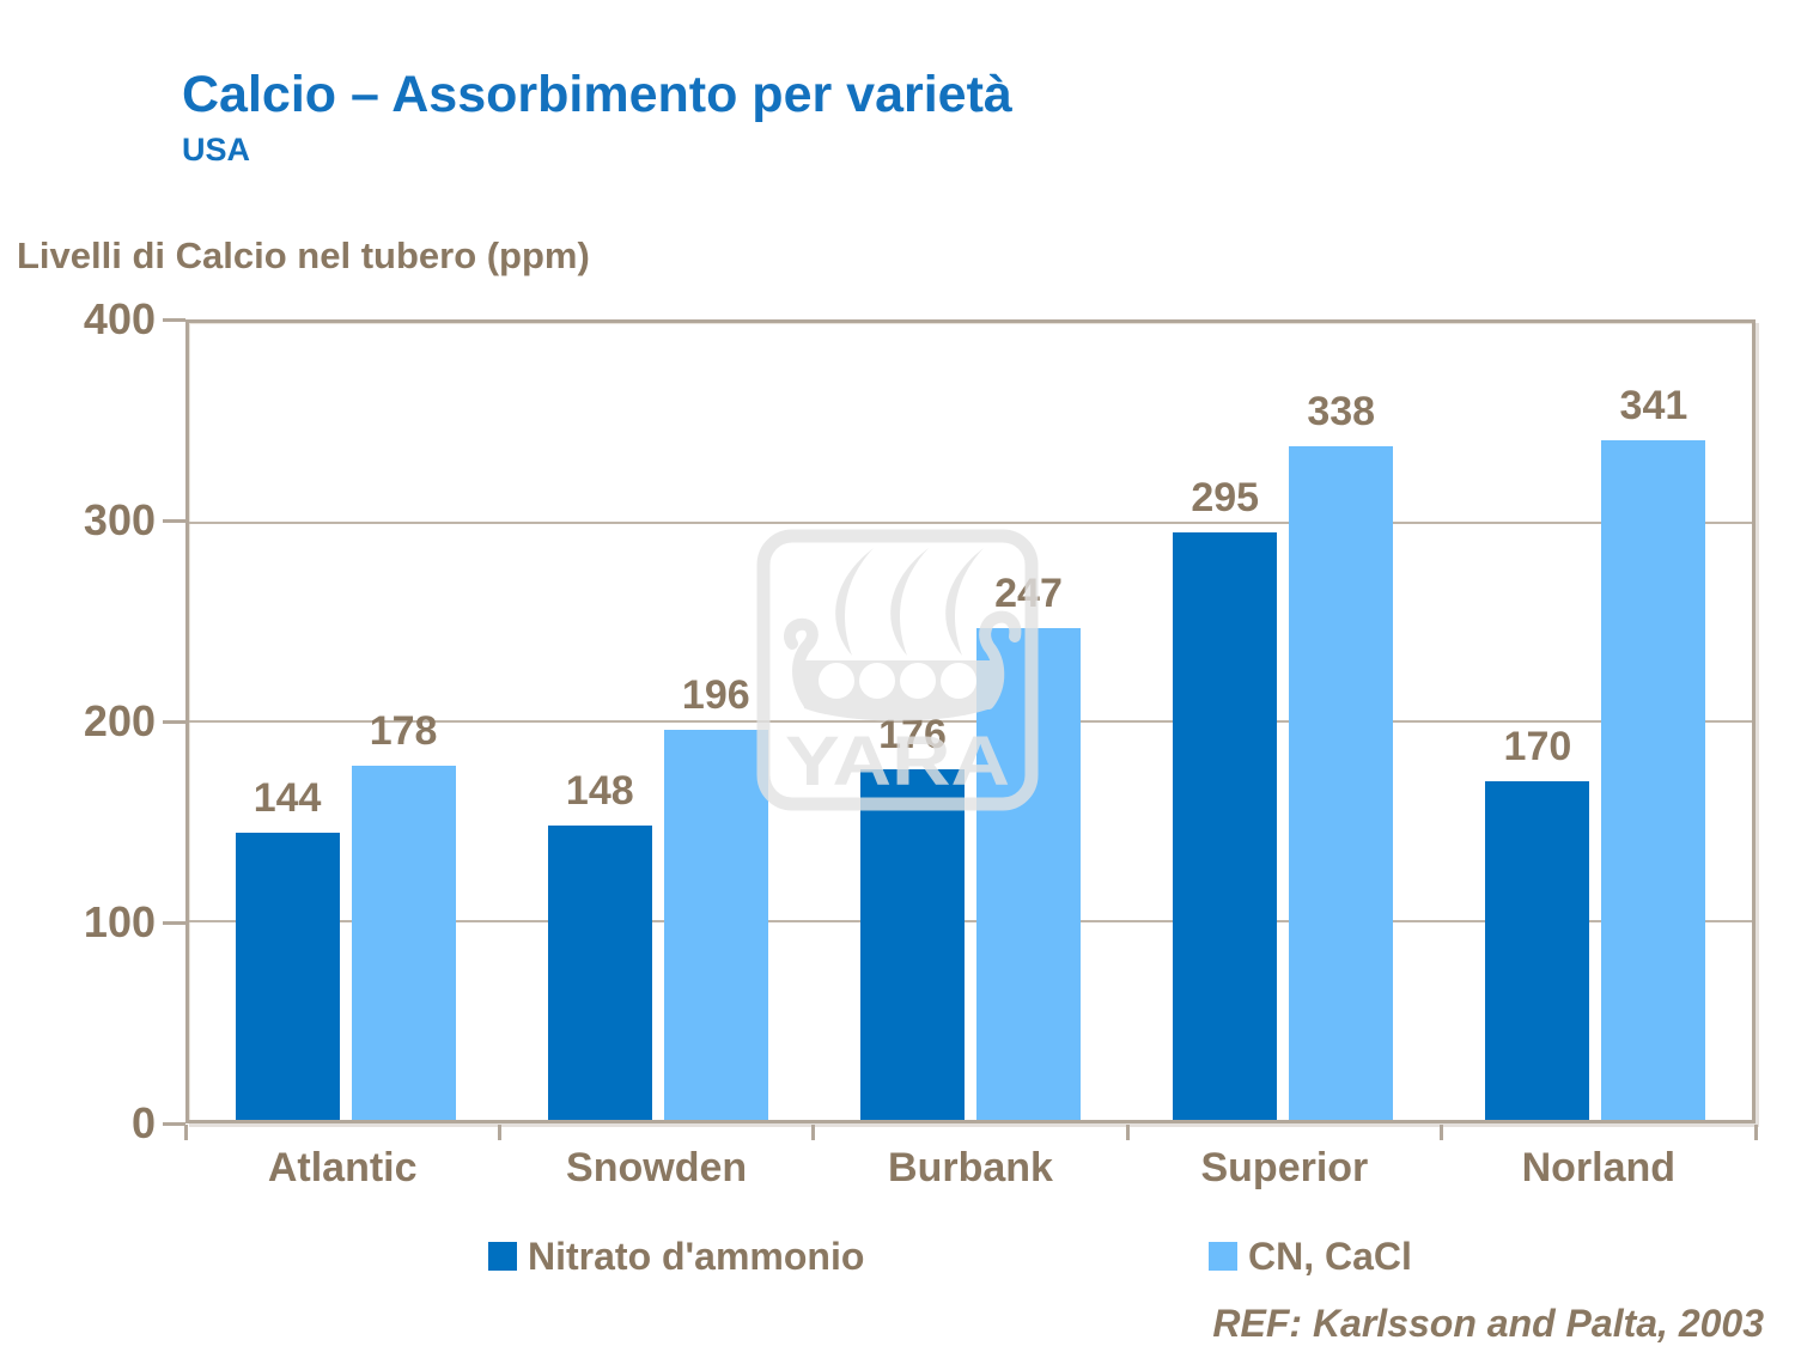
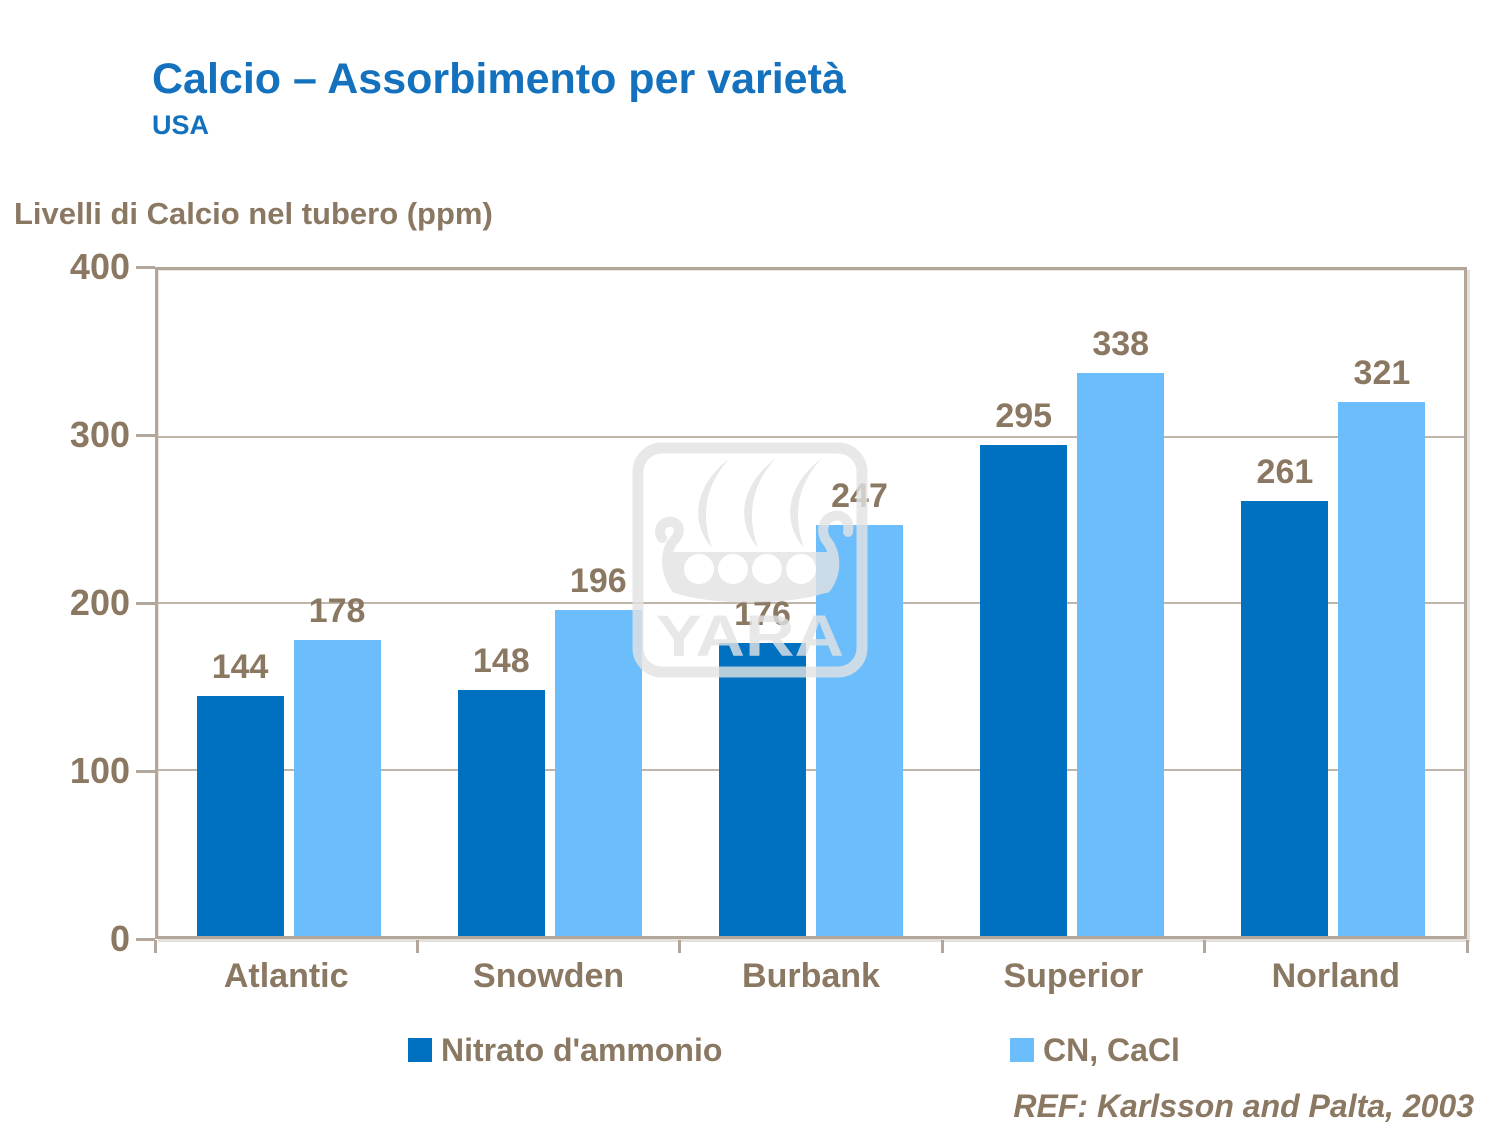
Nitrato d'ammonio/Norland: 170 -> 261
CN, CaCl/Norland: 341 -> 321
